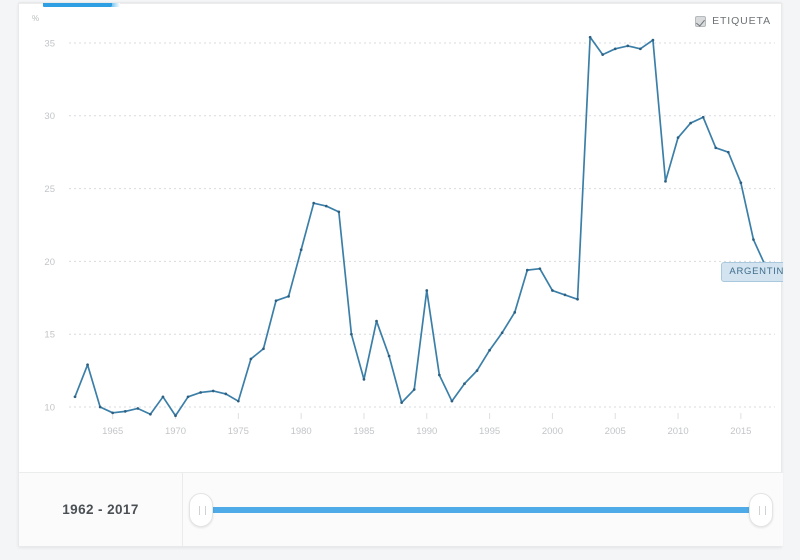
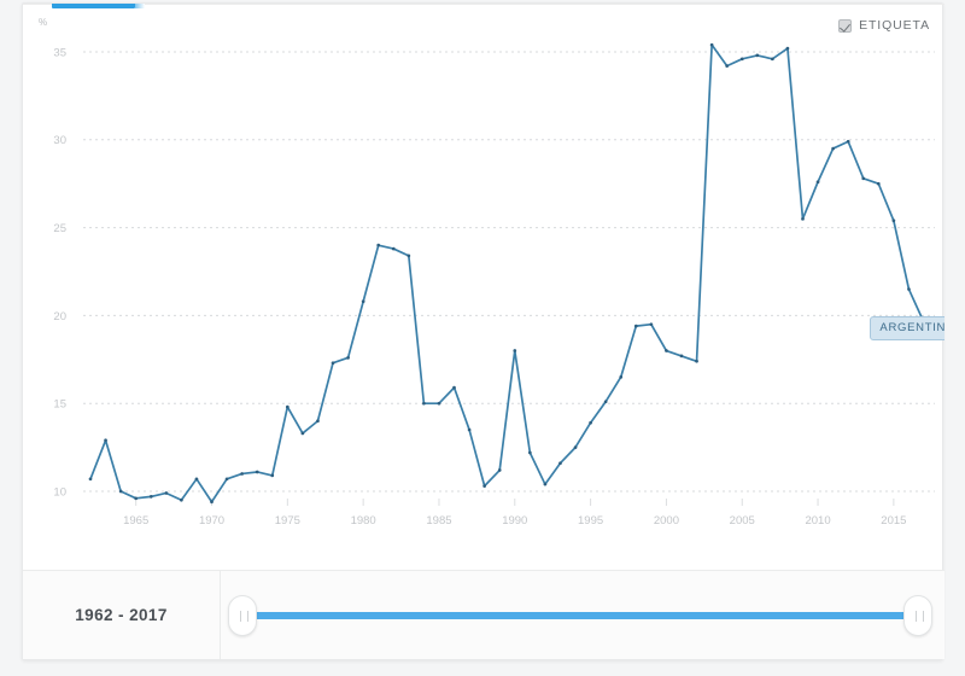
1975: 10.4 -> 14.8
1985: 11.9 -> 15.0
2010: 28.5 -> 27.6
